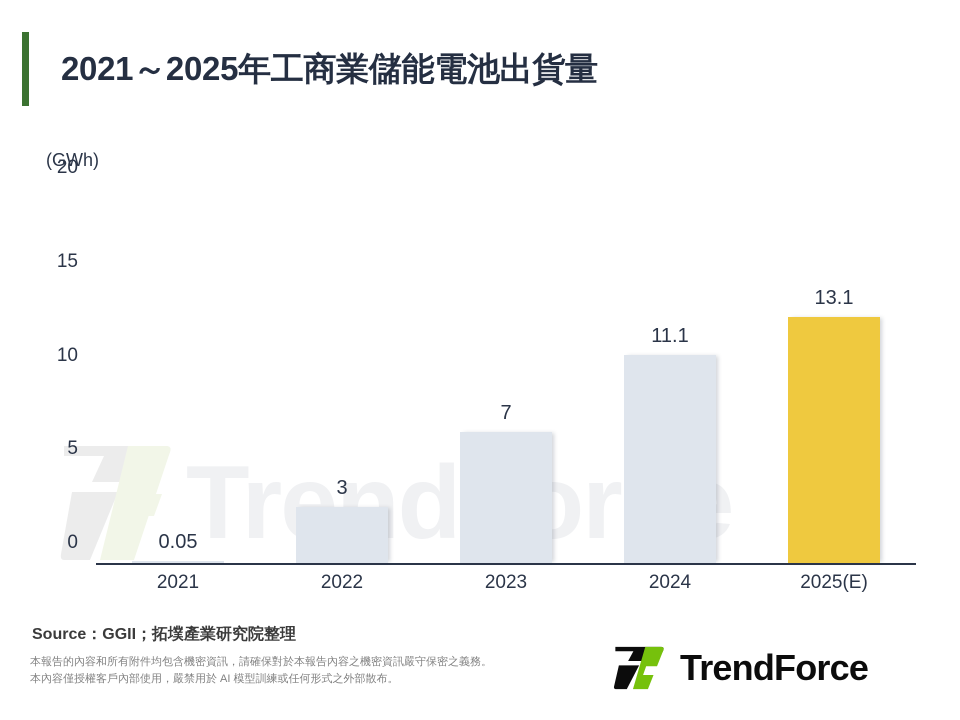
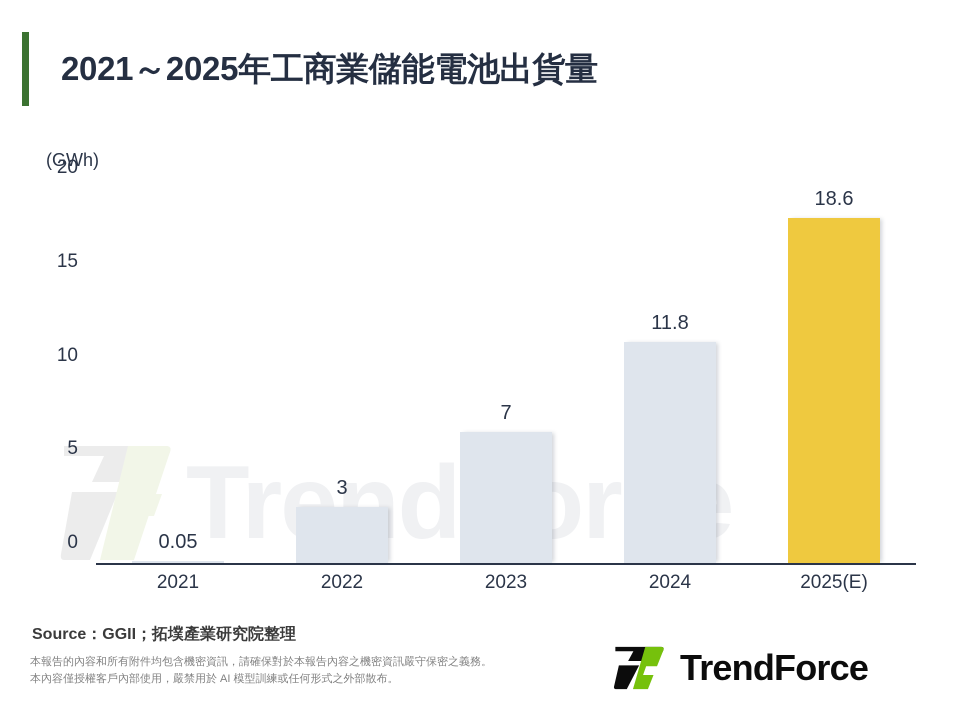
2024: 11.1 -> 11.8
2025(E): 13.1 -> 18.6
